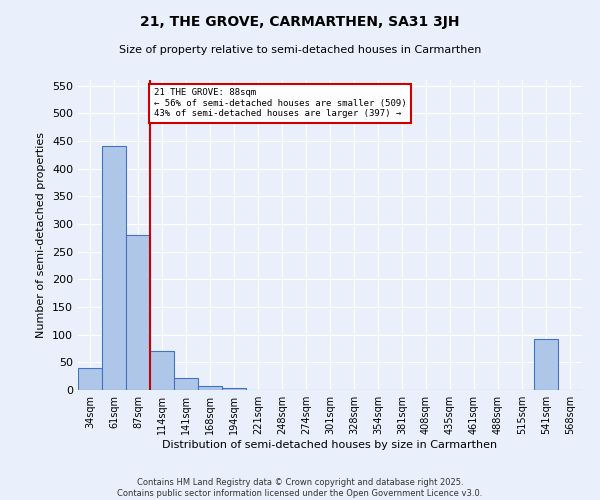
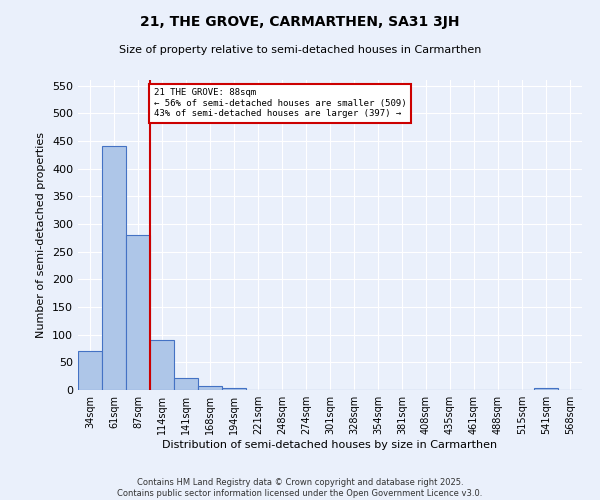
34sqm: 40 -> 70
114sqm: 70 -> 90
541sqm: 92 -> 3
